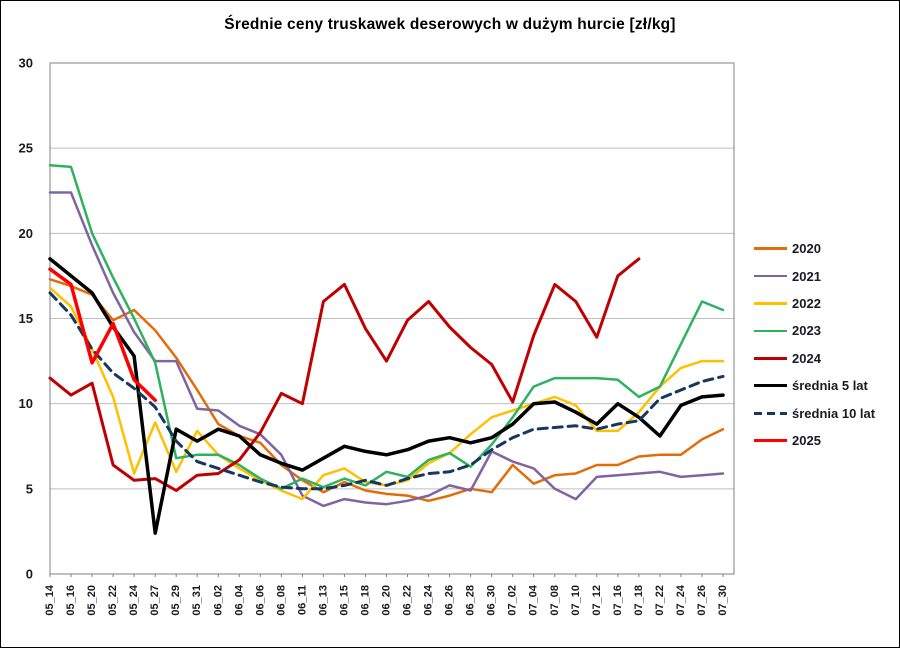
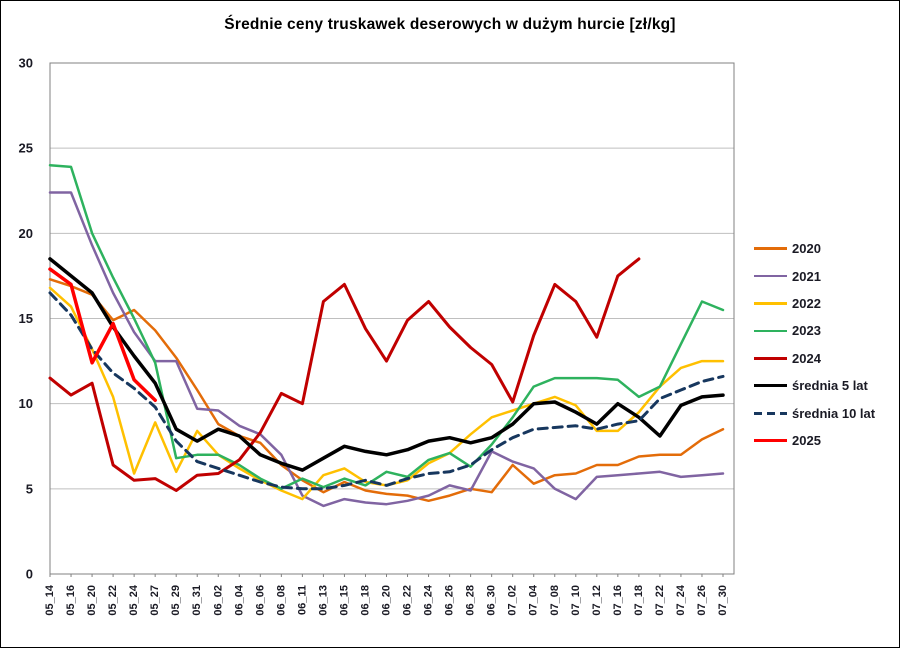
średnia 5 lat/05_27: 2.4 -> 11.2
